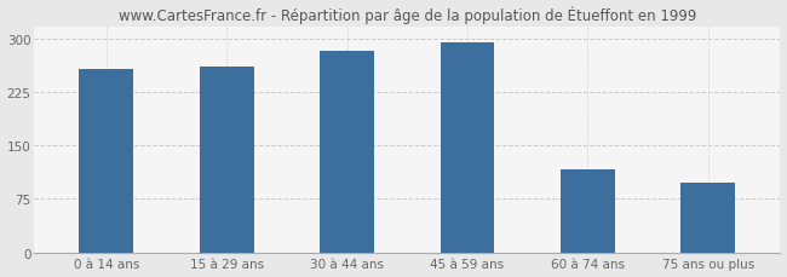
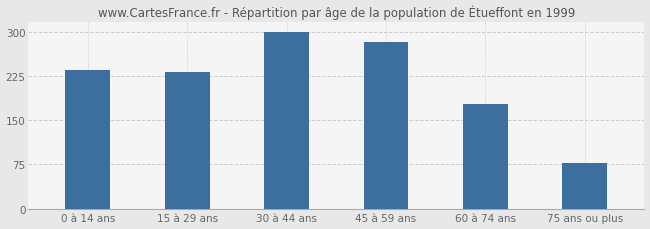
0 à 14 ans: 258 -> 236
15 à 29 ans: 262 -> 232
30 à 44 ans: 284 -> 300
45 à 59 ans: 296 -> 283
60 à 74 ans: 116 -> 178
75 ans ou plus: 98 -> 78
